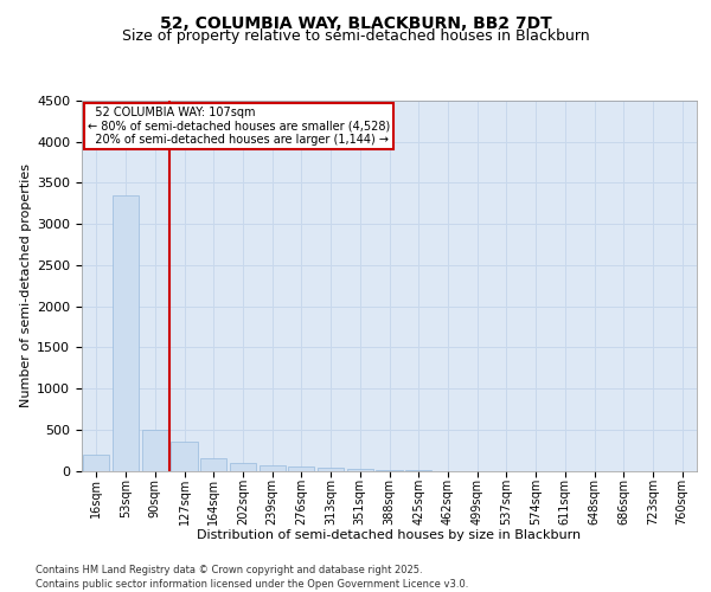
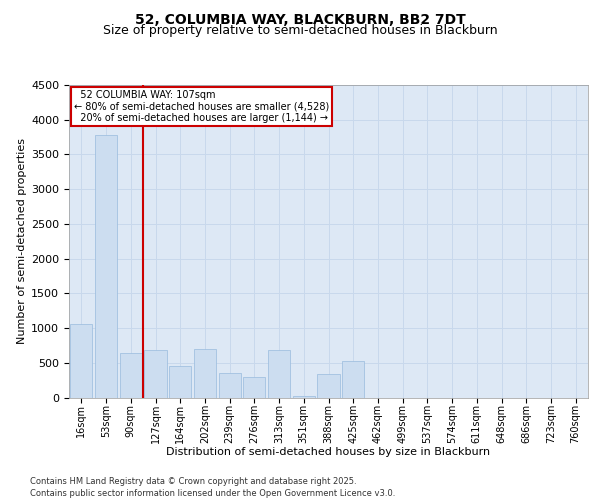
16sqm: 200 -> 1060
53sqm: 3350 -> 3780
90sqm: 500 -> 640
127sqm: 350 -> 680
164sqm: 150 -> 460
202sqm: 90 -> 700
239sqm: 70 -> 360
276sqm: 50 -> 300
313sqm: 30 -> 680
388sqm: 0 -> 340
425sqm: 0 -> 520
